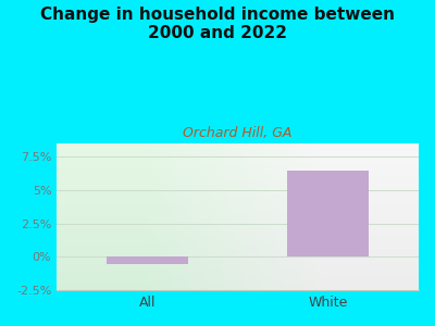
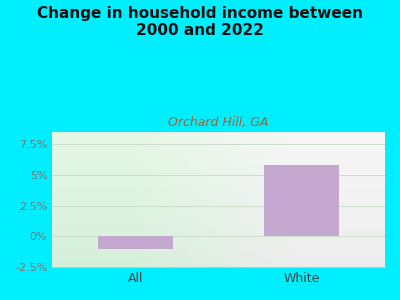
All: -0.5% -> -1.0%
White: 6.5% -> 5.8%
